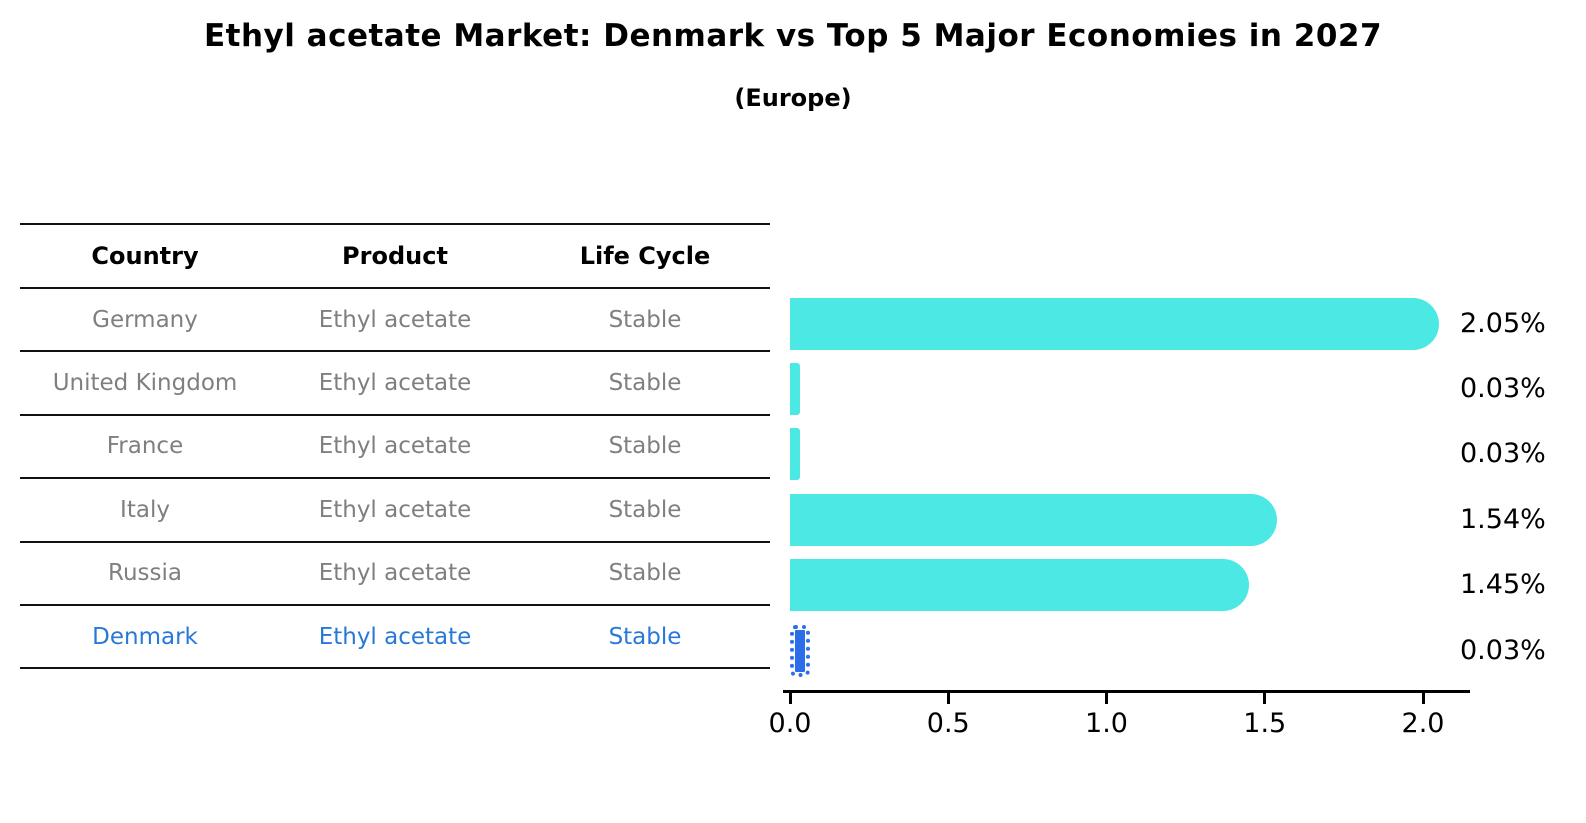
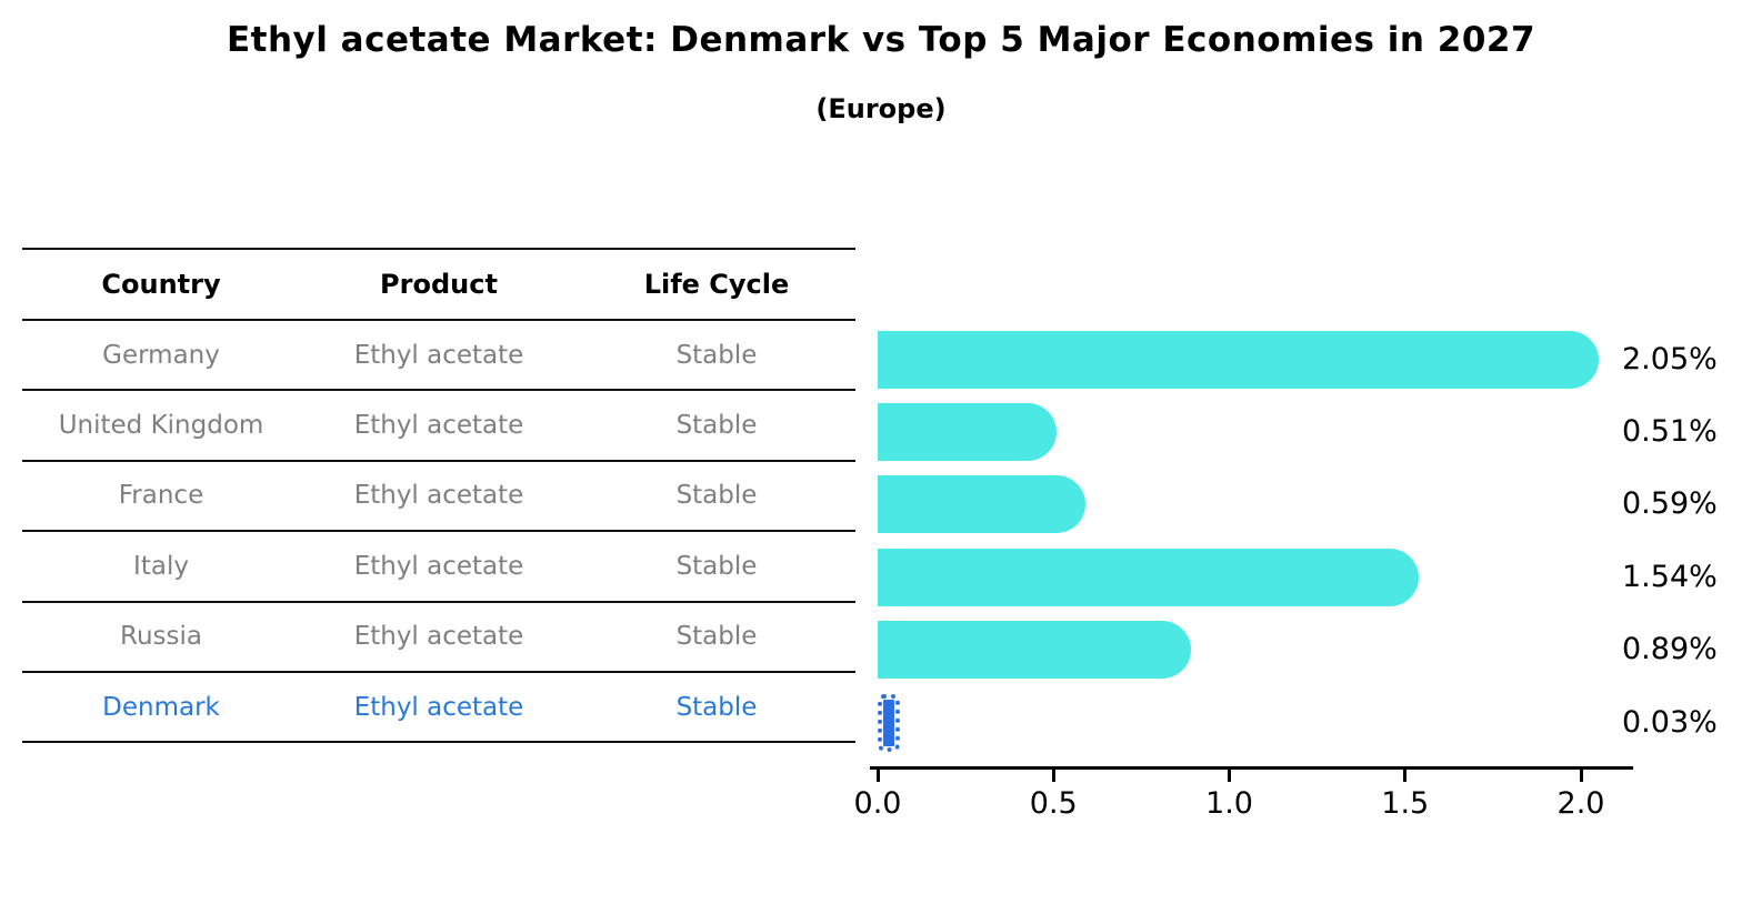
United Kingdom: 0.03% -> 0.51%
France: 0.03% -> 0.59%
Russia: 1.45% -> 0.89%
